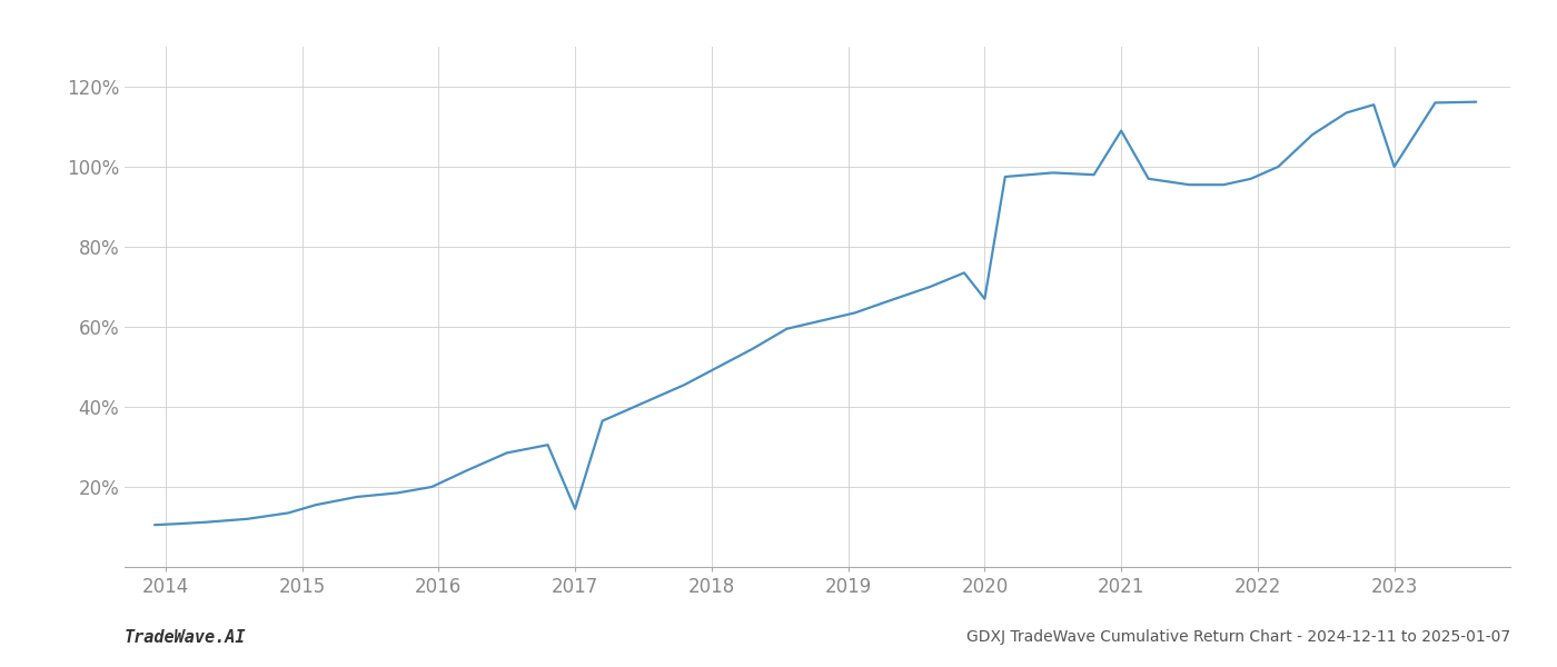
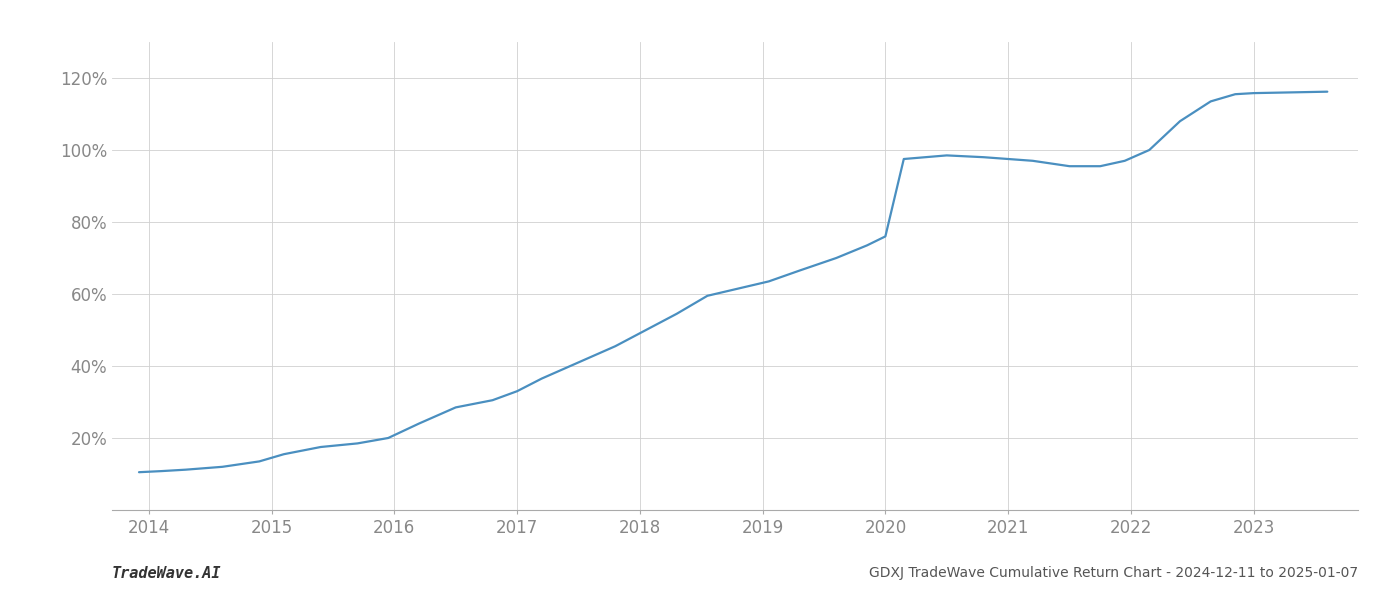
2017: 14.5% -> 33.0%
2020: 67.0% -> 76.0%
2021: 109.0% -> 97.5%
2023: 100.0% -> 115.8%
